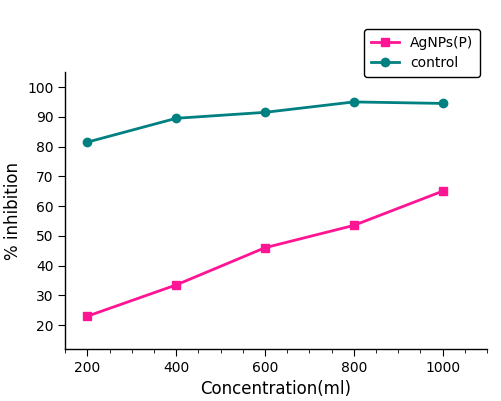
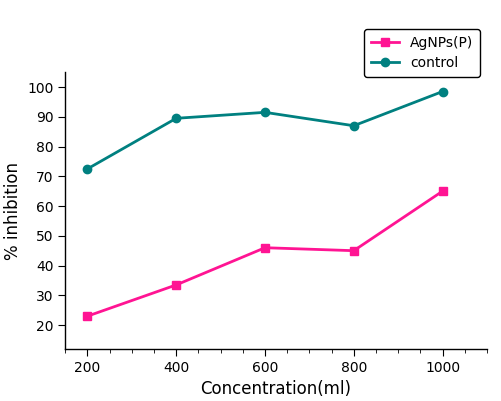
control/200: 81.5 -> 72.5
AgNPs(P)/800: 53.5 -> 45.0
control/800: 95.0 -> 87.0
control/1000: 94.5 -> 98.5
